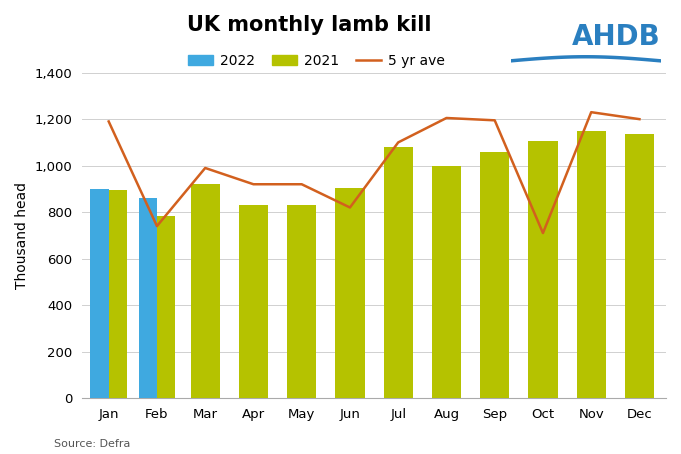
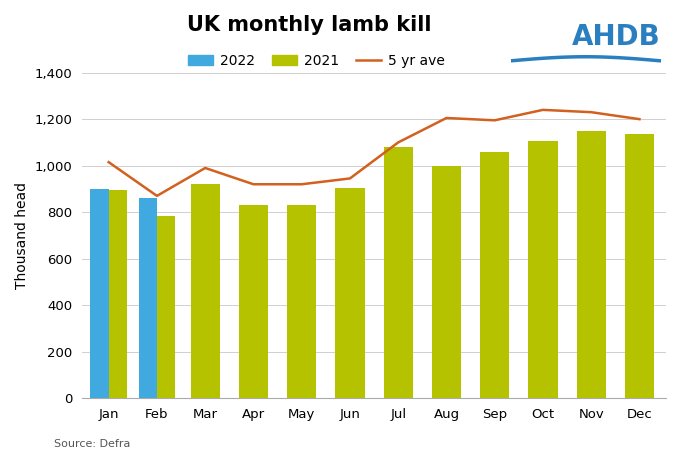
UK monthly lamb kill/5 yr ave/Jan: 1,190 -> 1,015
UK monthly lamb kill/5 yr ave/Feb: 740 -> 870
UK monthly lamb kill/5 yr ave/Jun: 820 -> 945
UK monthly lamb kill/5 yr ave/Oct: 710 -> 1,240
